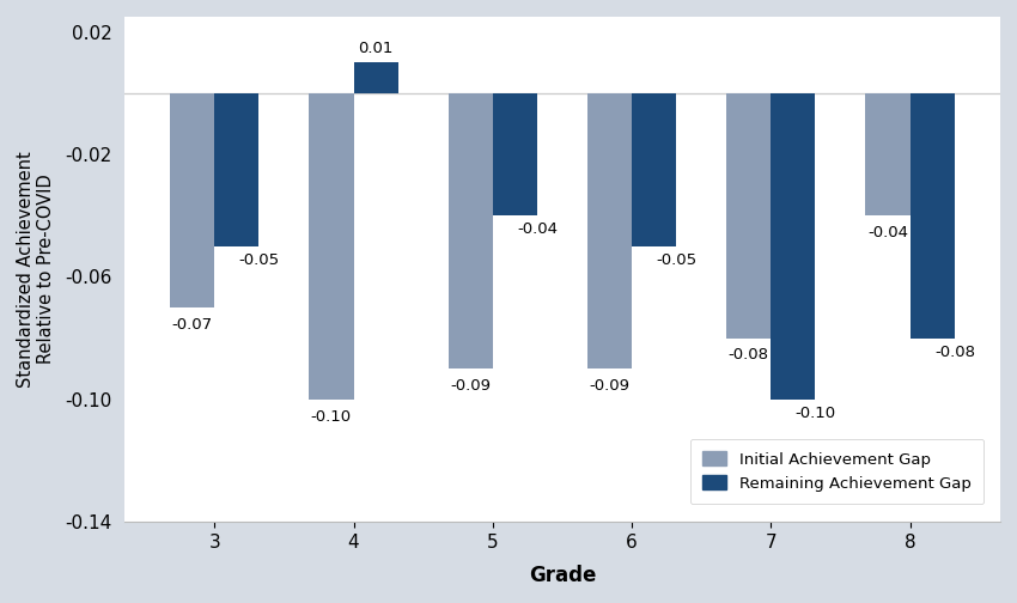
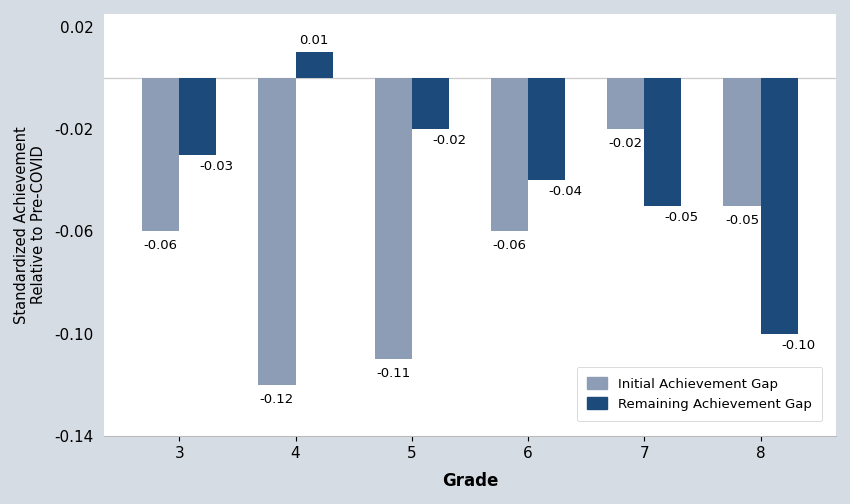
Initial Achievement Gap/3: -0.07 -> -0.06
Remaining Achievement Gap/3: -0.05 -> -0.03
Initial Achievement Gap/4: -0.10 -> -0.12
Initial Achievement Gap/5: -0.09 -> -0.11
Remaining Achievement Gap/5: -0.04 -> -0.02
Initial Achievement Gap/6: -0.09 -> -0.06
Remaining Achievement Gap/6: -0.05 -> -0.04
Initial Achievement Gap/7: -0.08 -> -0.02
Remaining Achievement Gap/7: -0.10 -> -0.05
Initial Achievement Gap/8: -0.04 -> -0.05
Remaining Achievement Gap/8: -0.08 -> -0.10
